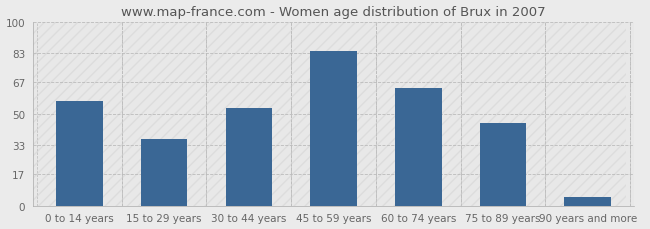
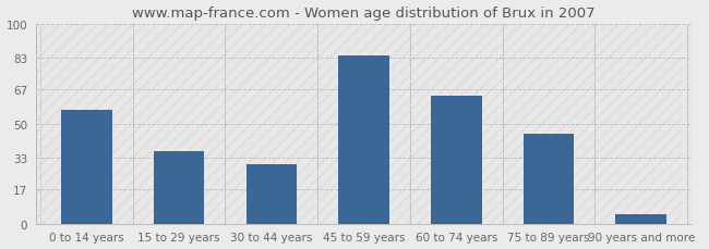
30 to 44 years: 53 -> 30
